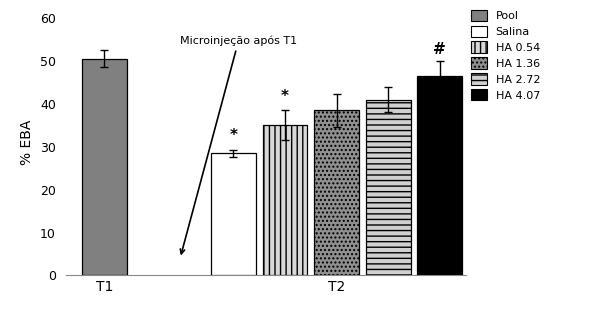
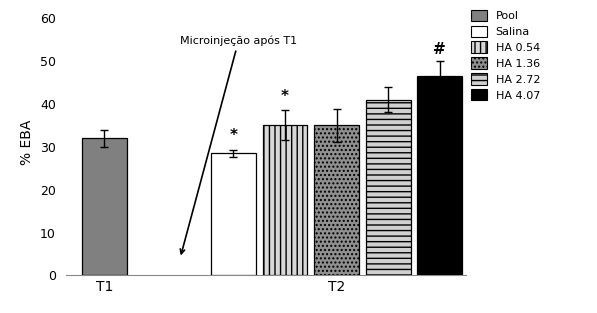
T1: 50.5 -> 32.0
T2: 38.5 -> 35.0
